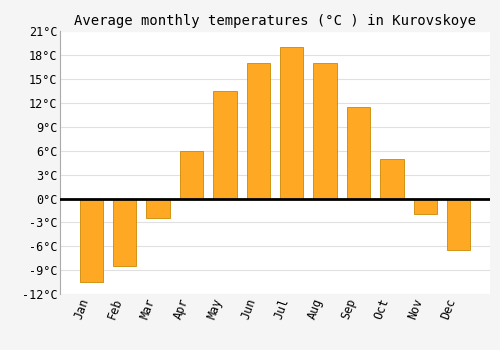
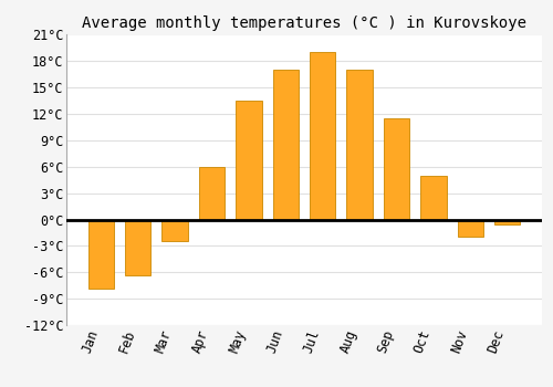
Jan: -10.5°C -> -7.8°C
Feb: -8.5°C -> -6.4°C
Dec: -6.5°C -> -0.6°C
